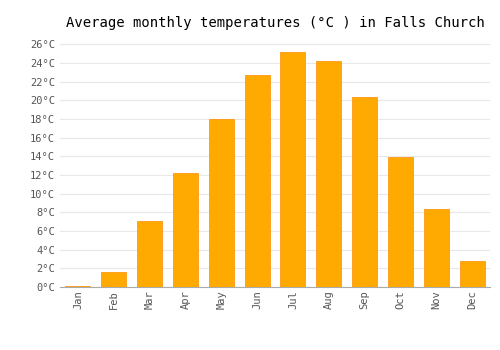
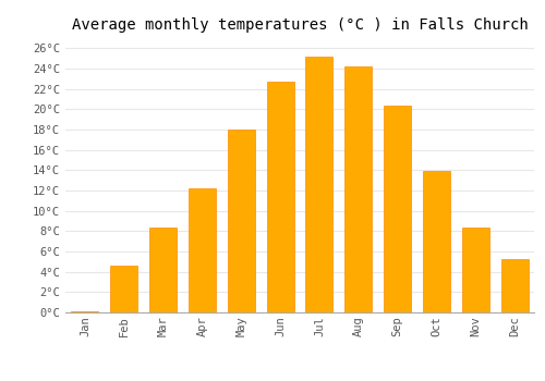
Feb: 1.6°C -> 4.6°C
Mar: 7.1°C -> 8.4°C
Dec: 2.8°C -> 5.2°C
